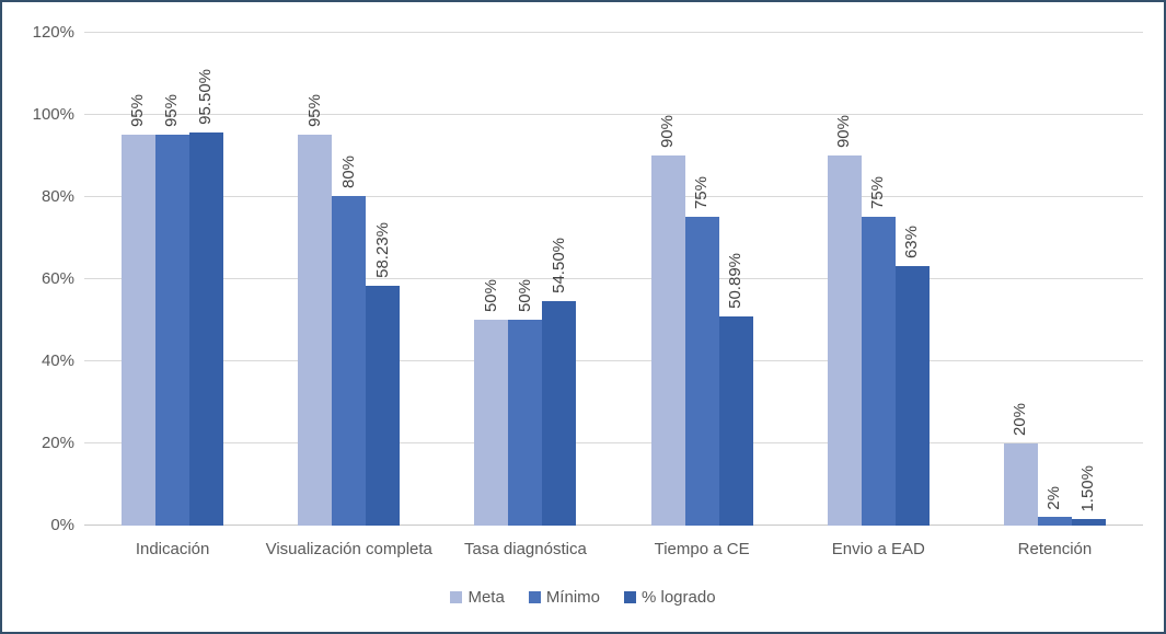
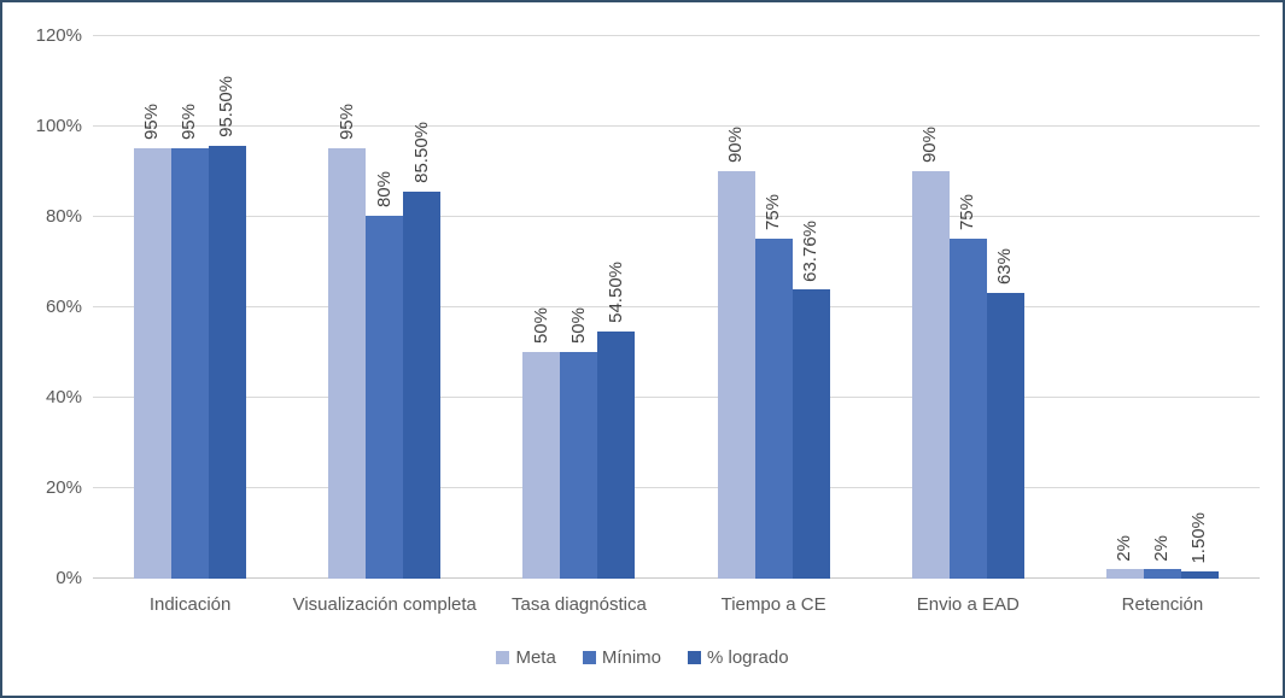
% logrado/Visualización completa: 58.23% -> 85.50%
% logrado/Tiempo a CE: 50.89% -> 63.76%
Meta/Retención: 20% -> 2%
